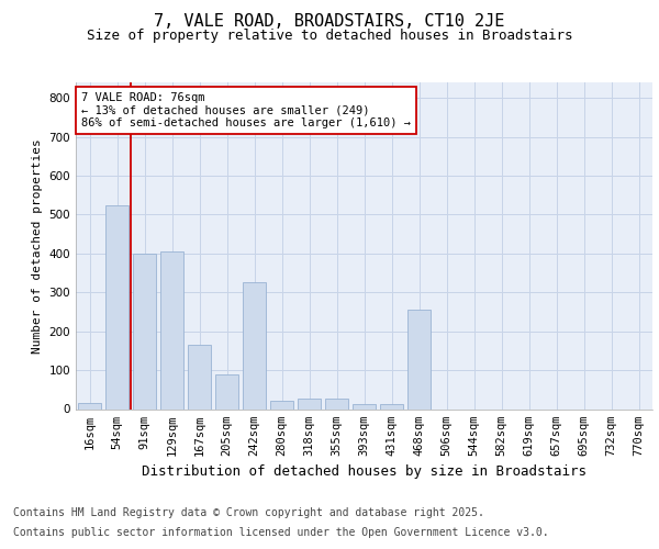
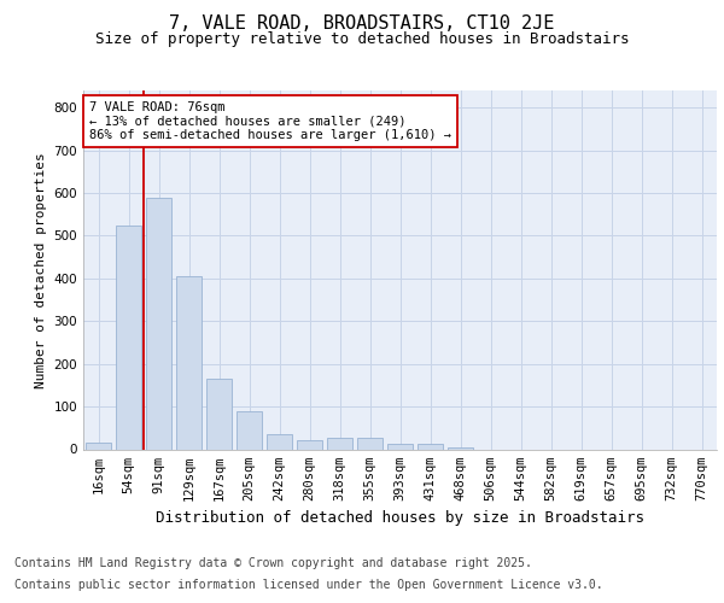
91sqm: 400 -> 590
242sqm: 325 -> 35
468sqm: 255 -> 3
